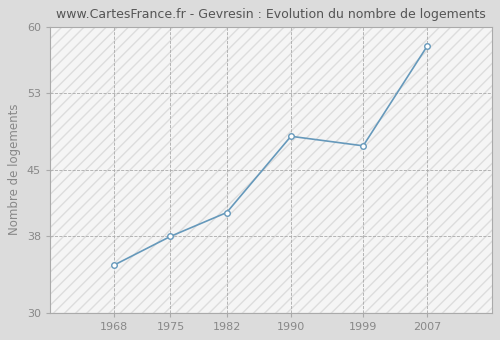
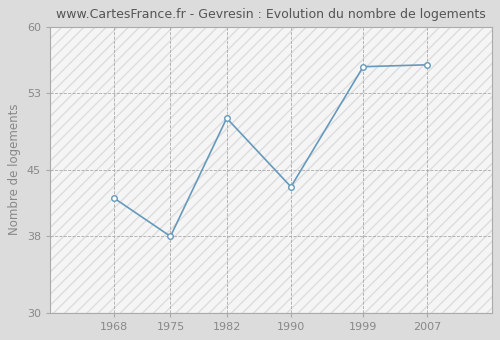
1968: 35.0 -> 42.0
1982: 40.5 -> 50.4
1990: 48.5 -> 43.2
1999: 47.5 -> 55.8
2007: 58.0 -> 56.0
